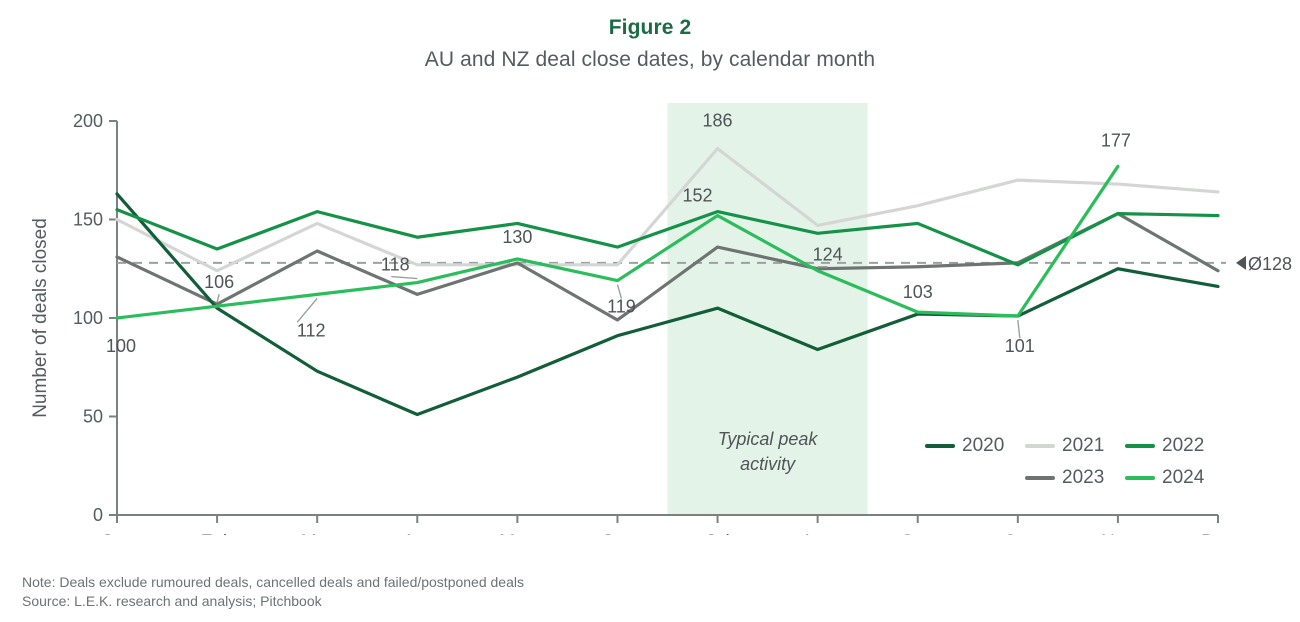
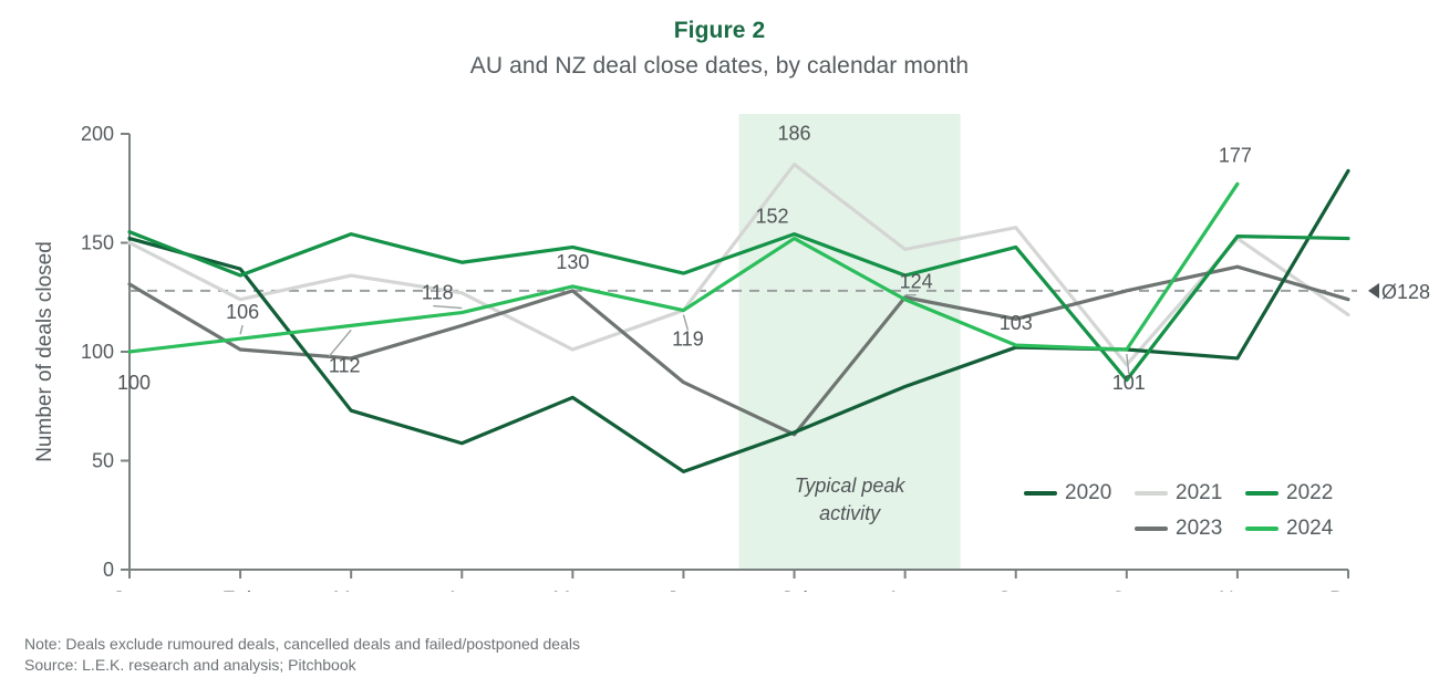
2020/Jan: 163 -> 152
2020/Feb: 105 -> 138
2023/Feb: 107 -> 101
2021/Mar: 148 -> 135
2023/Mar: 134 -> 97
2020/Apr: 51 -> 58
2020/May: 70 -> 79
2021/May: 127 -> 101
2020/Jun: 91 -> 45
2021/Jun: 127 -> 119
2023/Jun: 99 -> 86
2020/Jul: 105 -> 63
2023/Jul: 136 -> 62
2022/Aug: 143 -> 135
2023/Sep: 126 -> 115
2021/Oct: 170 -> 94
2022/Oct: 127 -> 87
2020/Nov: 125 -> 97
2021/Nov: 168 -> 152
2023/Nov: 153 -> 139
2020/Dec: 116 -> 183
2021/Dec: 164 -> 117
